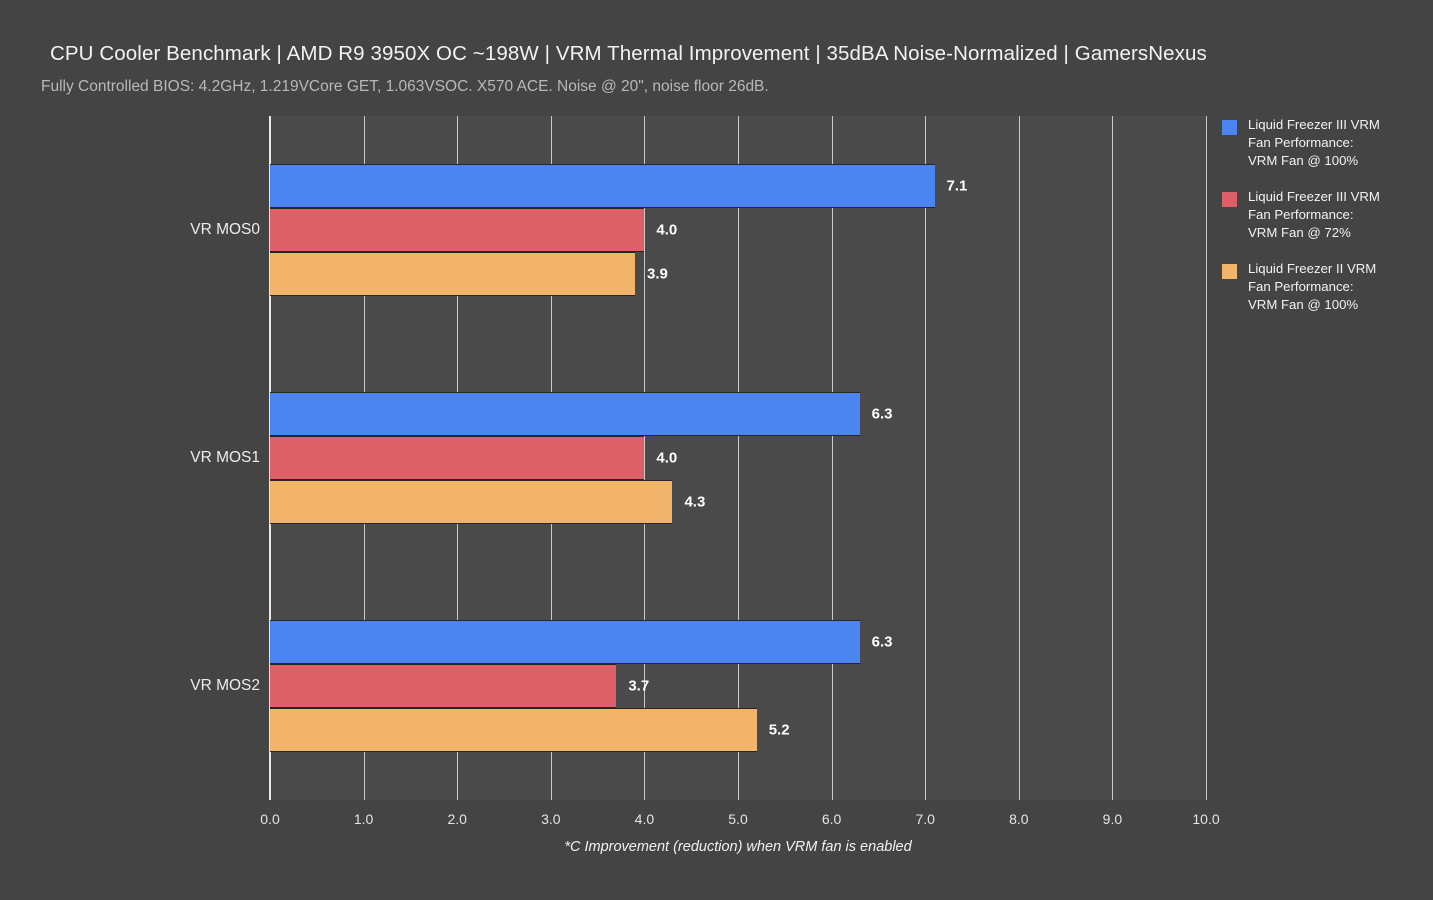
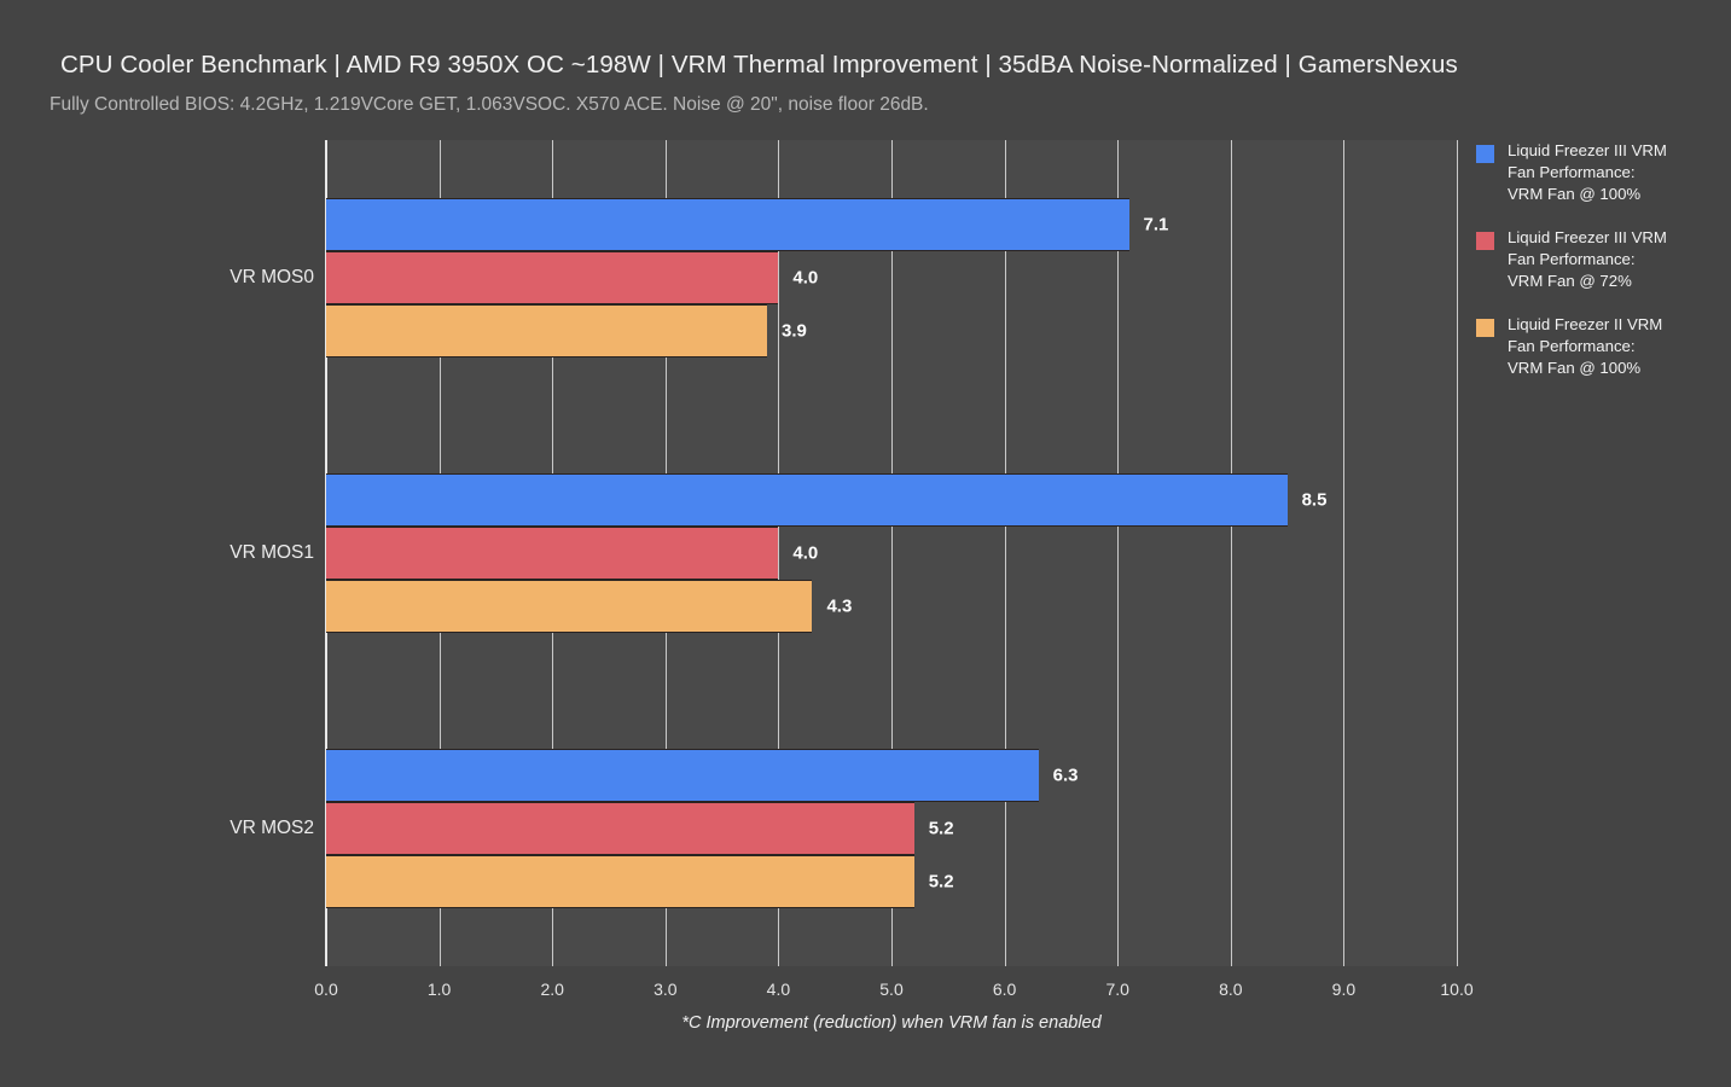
Liquid Freezer III VRM Fan Performance: VRM Fan @ 100%/VR MOS1: 6.3 -> 8.5
Liquid Freezer III VRM Fan Performance: VRM Fan @ 72%/VR MOS2: 3.7 -> 5.2
